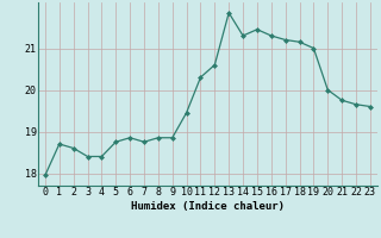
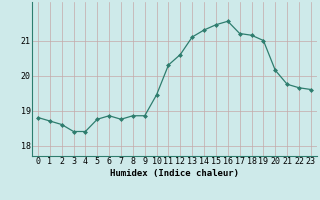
0: 17.95 -> 18.80
13: 21.85 -> 21.10
16: 21.30 -> 21.55
20: 20.00 -> 20.15
